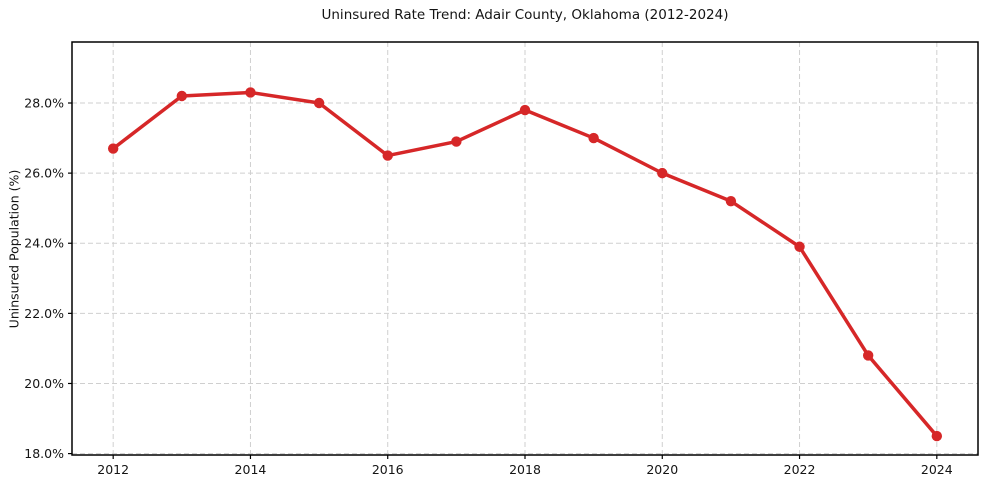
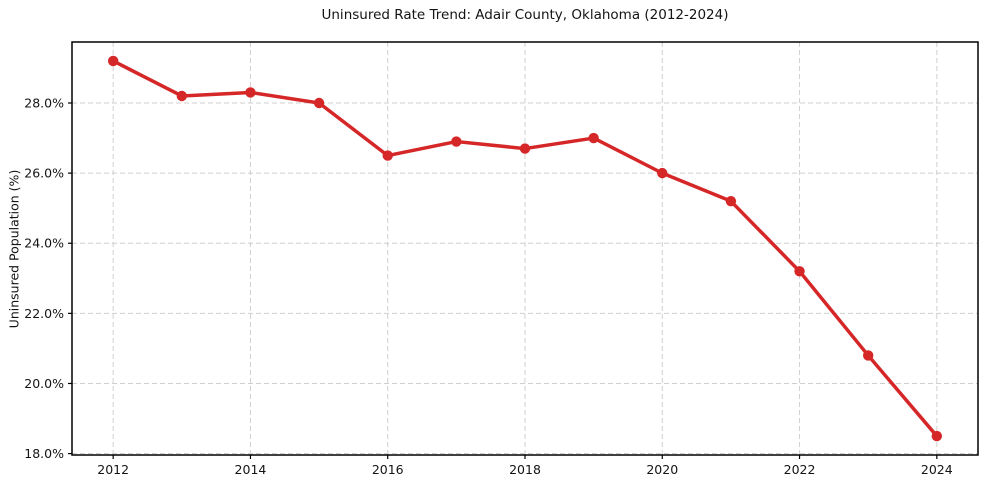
2012: 26.7% -> 29.2%
2018: 27.8% -> 26.7%
2022: 23.9% -> 23.2%
